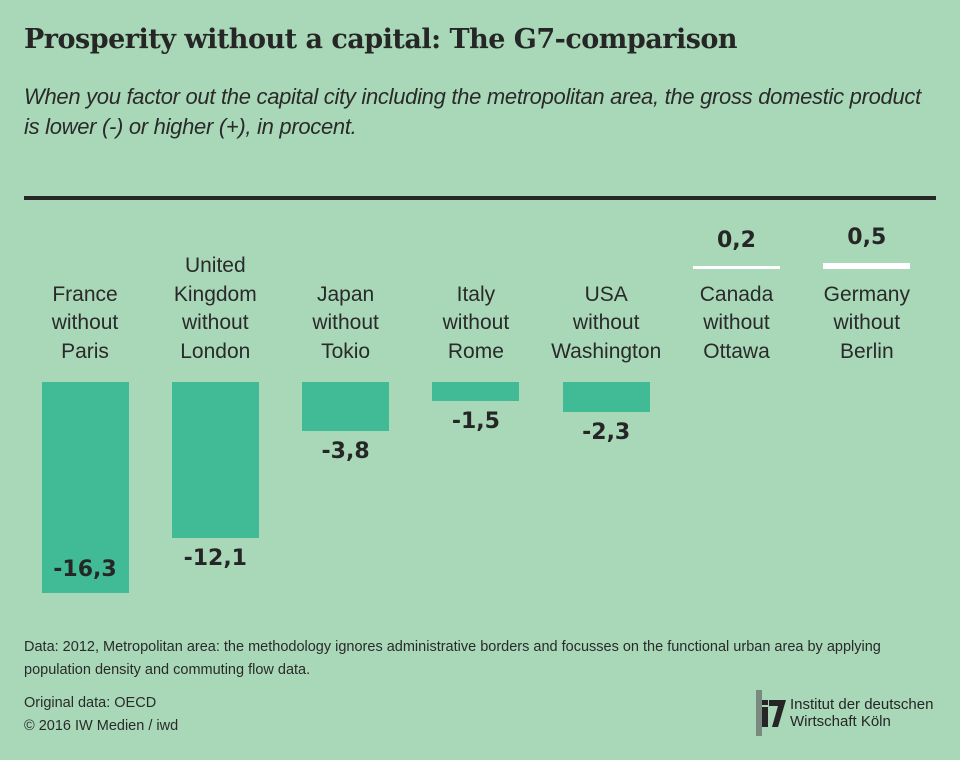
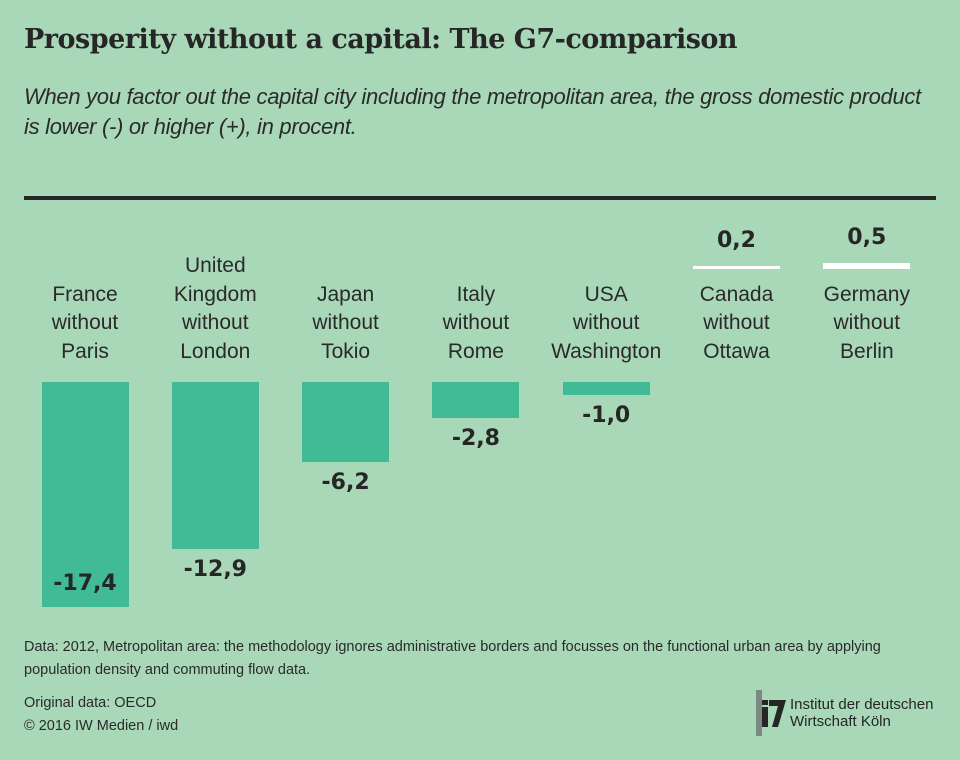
France without Paris: -16,3 -> -17,4
United Kingdom without London: -12,1 -> -12,9
Japan without Tokio: -3,8 -> -6,2
Italy without Rome: -1,5 -> -2,8
USA without Washington: -2,3 -> -1,0
